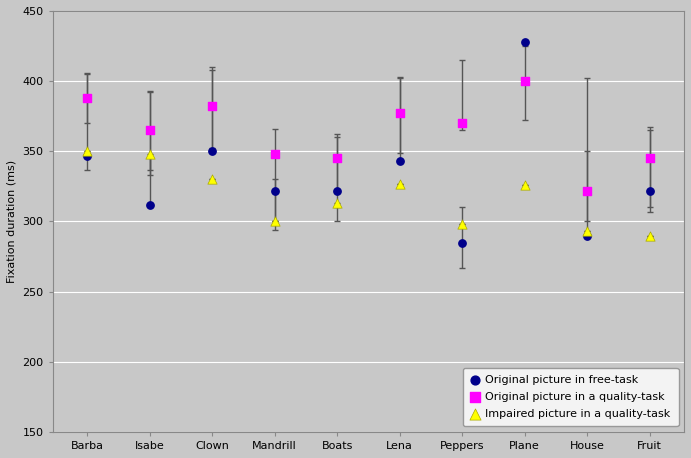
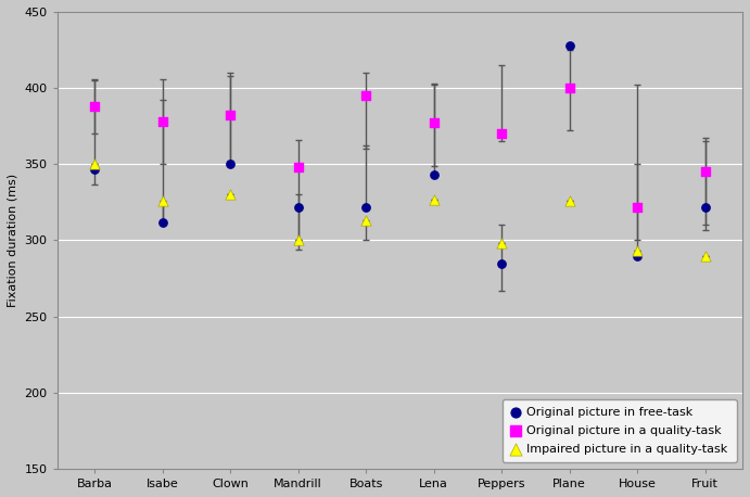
Original picture in a quality-task/Isabe: 365 -> 378
Impaired picture in a quality-task/Isabe: 348 -> 326
Original picture in a quality-task/Boats: 345 -> 395
